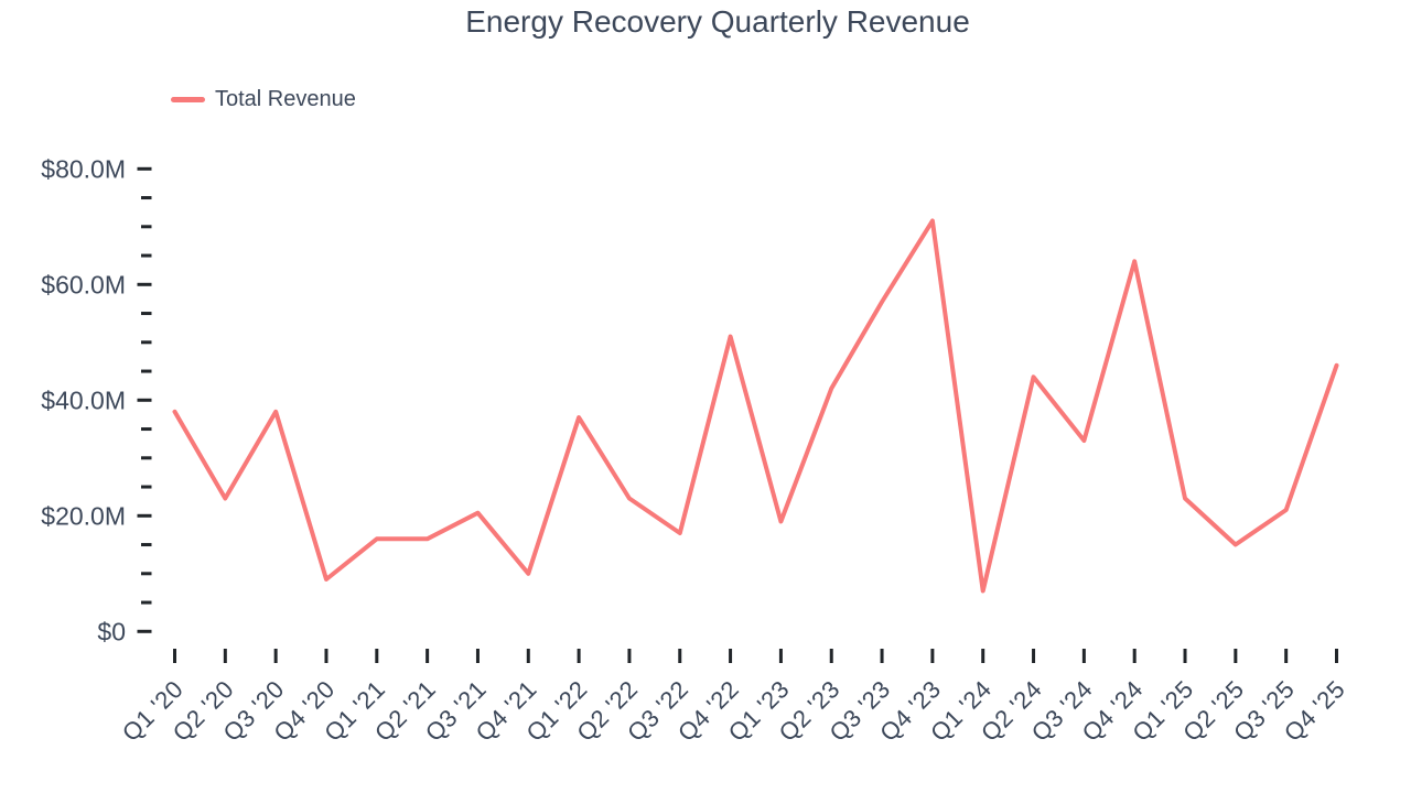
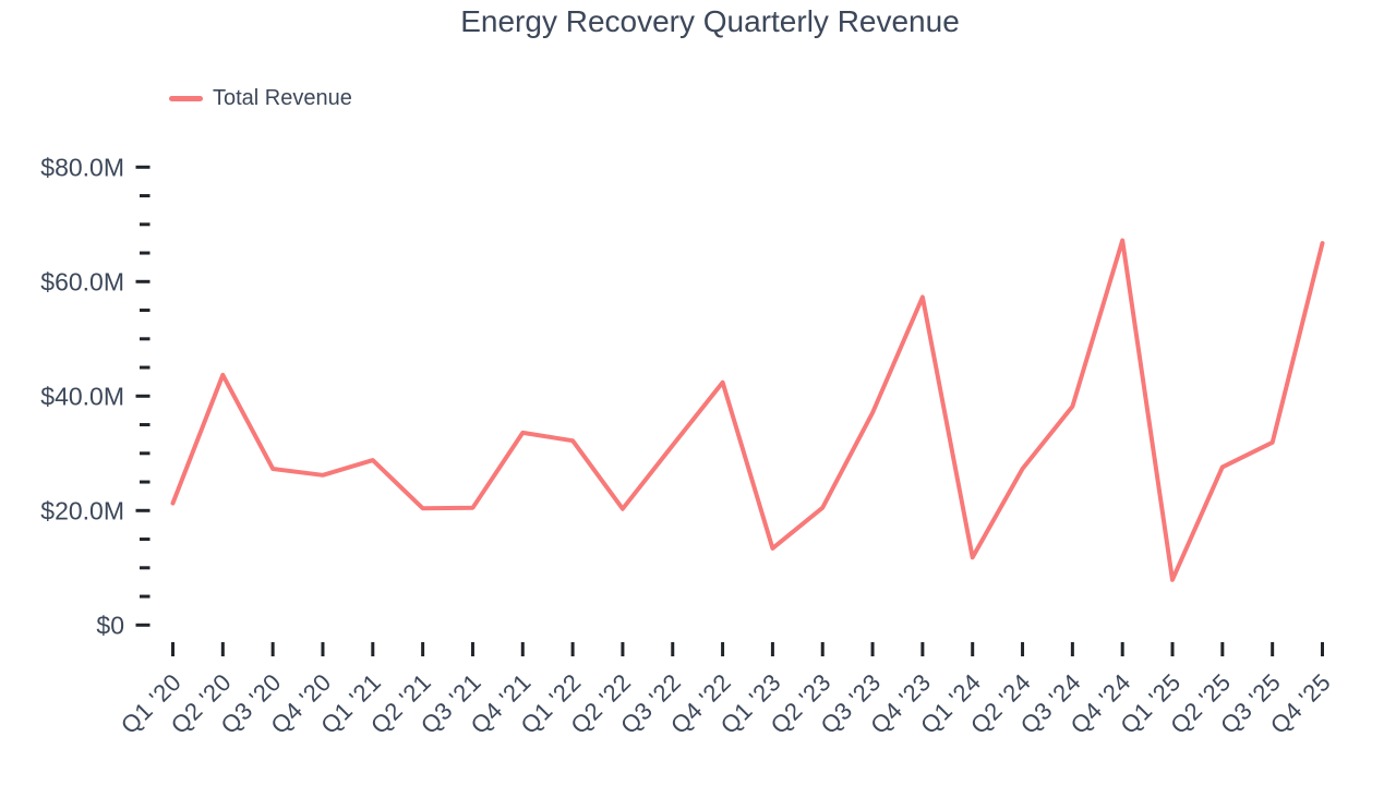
Q1 '20: $38M -> $21M
Q2 '20: $23M -> $44M
Q3 '20: $38M -> $27M
Q4 '20: $9M -> $26M
Q1 '21: $16M -> $29M
Q2 '21: $16M -> $20M
Q4 '21: $10M -> $34M
Q1 '22: $37M -> $32M
Q2 '22: $23M -> $20M
Q3 '22: $17M -> $31M
Q4 '22: $51M -> $42M
Q1 '23: $19M -> $13M
Q2 '23: $42M -> $20M
Q3 '23: $57M -> $37M
Q4 '23: $71M -> $57M
Q1 '24: $7M -> $12M
Q2 '24: $44M -> $27M
Q3 '24: $33M -> $38M
Q4 '24: $64M -> $67M
Q1 '25: $23M -> $8M
Q2 '25: $15M -> $28M
Q3 '25: $21M -> $32M
Q4 '25: $46M -> $67M
